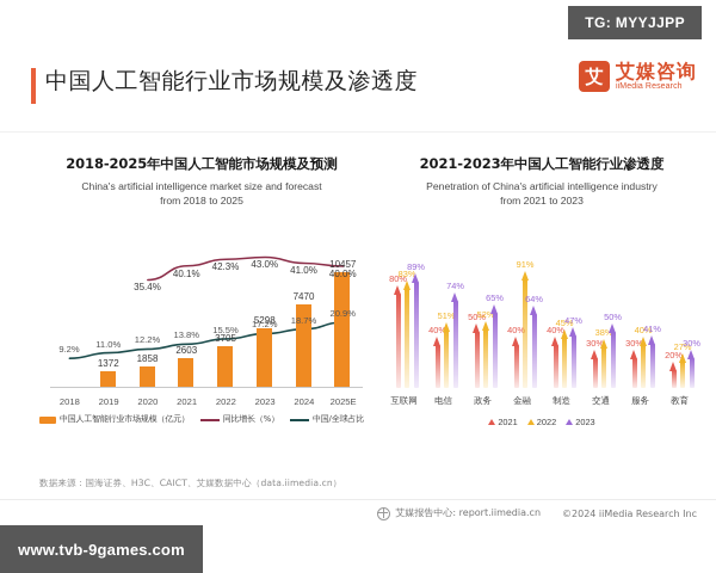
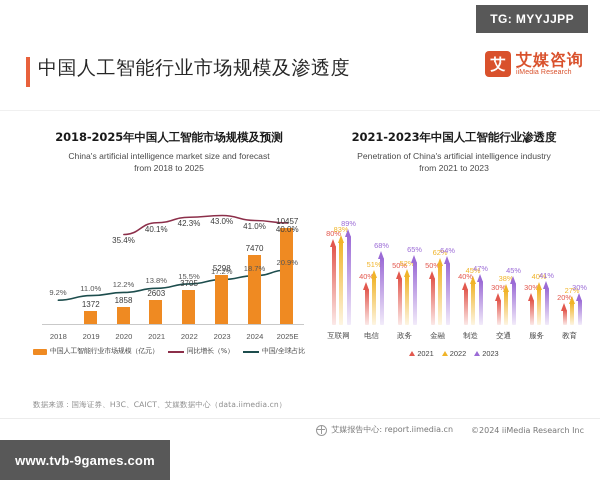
2021-2023年中国人工智能行业渗透度/2023/电信: 74% -> 68%
2021-2023年中国人工智能行业渗透度/2021/金融: 40% -> 50%
2021-2023年中国人工智能行业渗透度/2022/金融: 91% -> 62%
2021-2023年中国人工智能行业渗透度/2023/交通: 50% -> 45%
